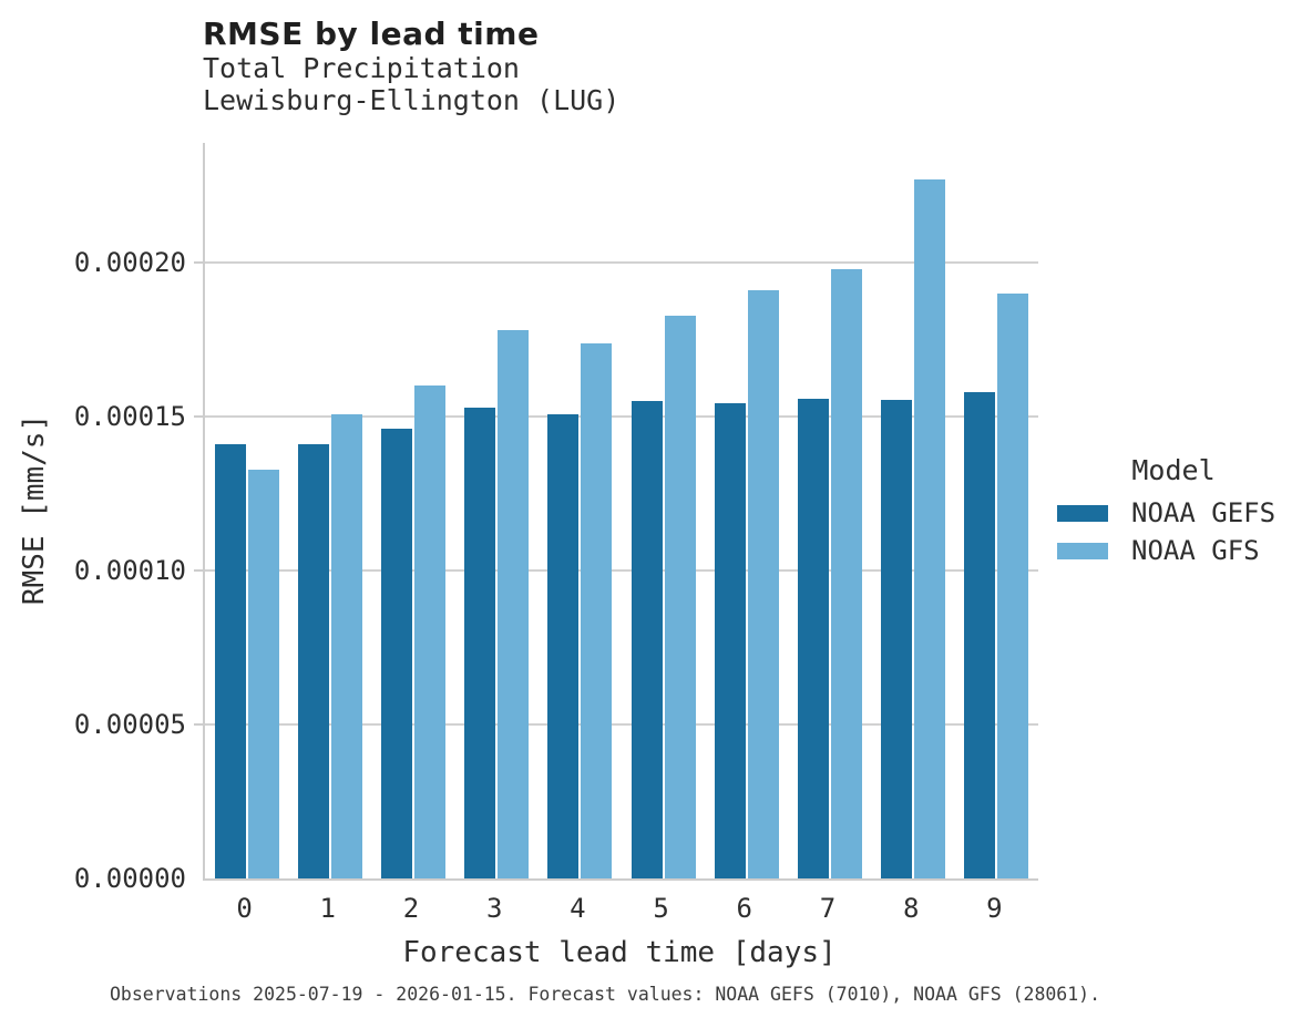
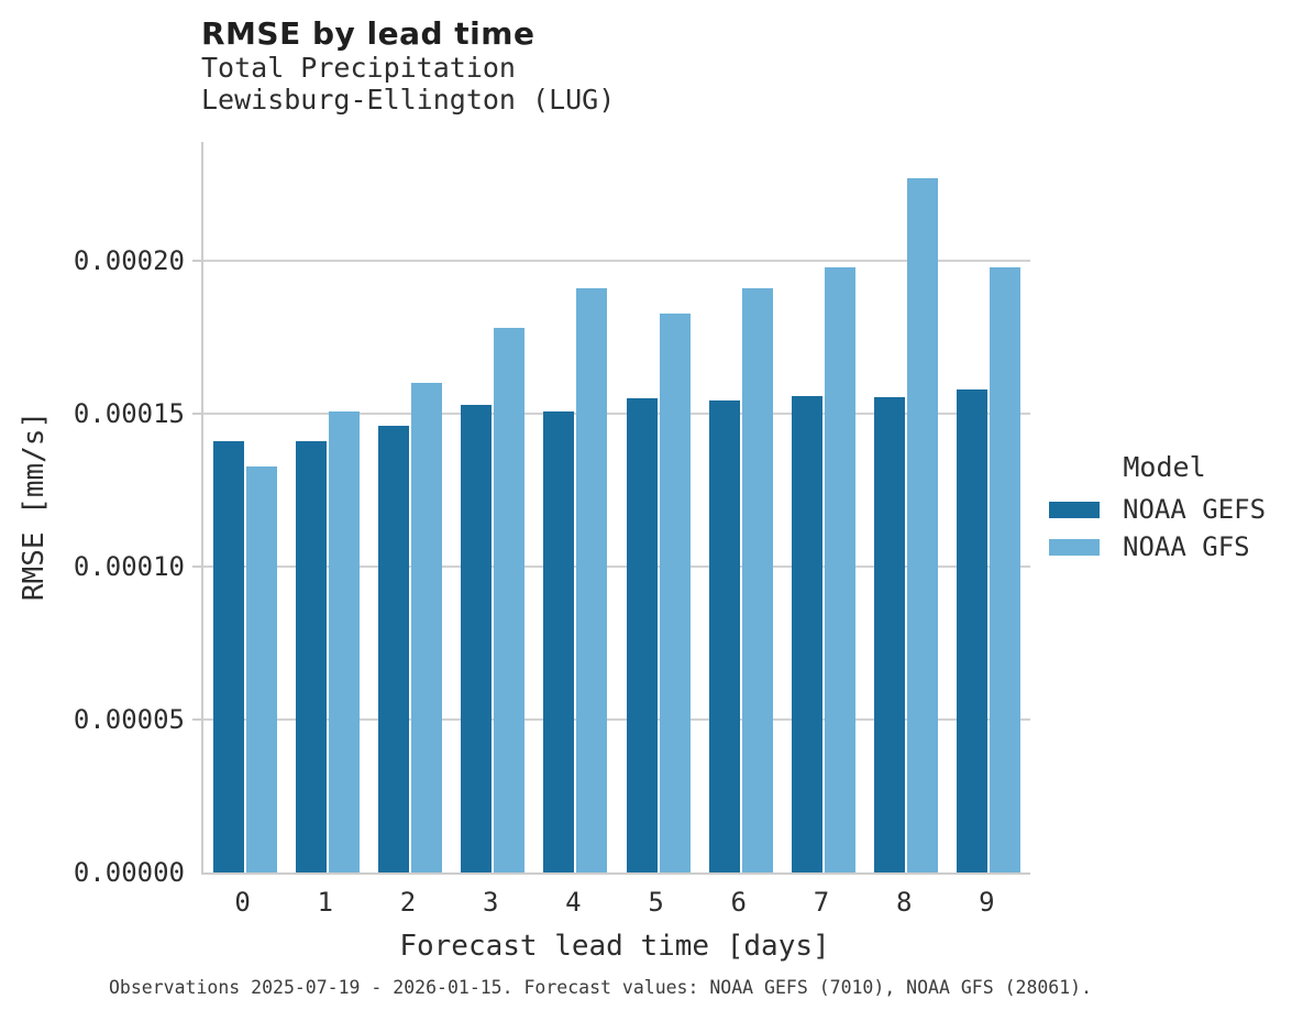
NOAA GFS/4: 0.000174 -> 0.000191
NOAA GFS/9: 0.000190 -> 0.000198
